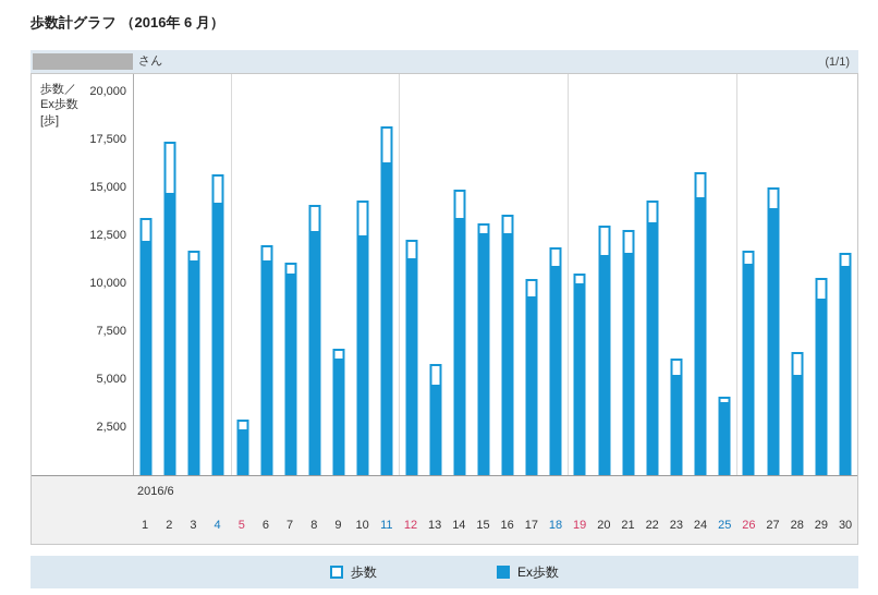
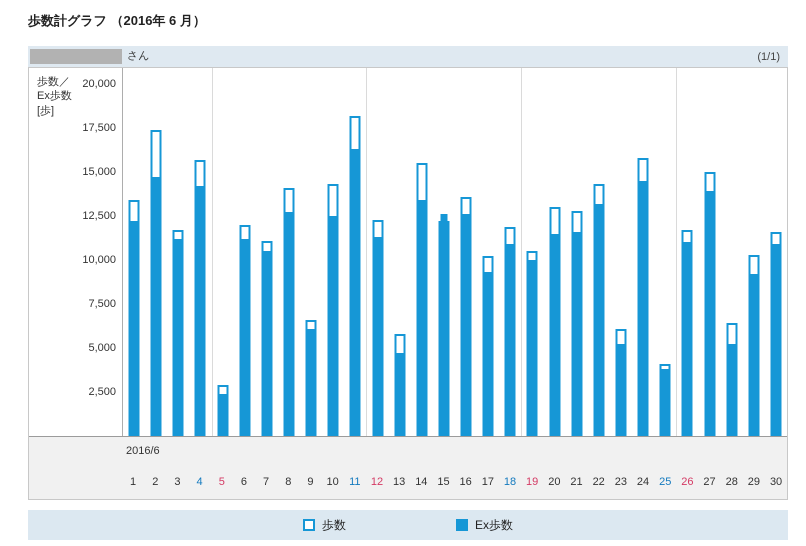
歩数/14: 14900 -> 15500
歩数/15: 13100 -> 12200
